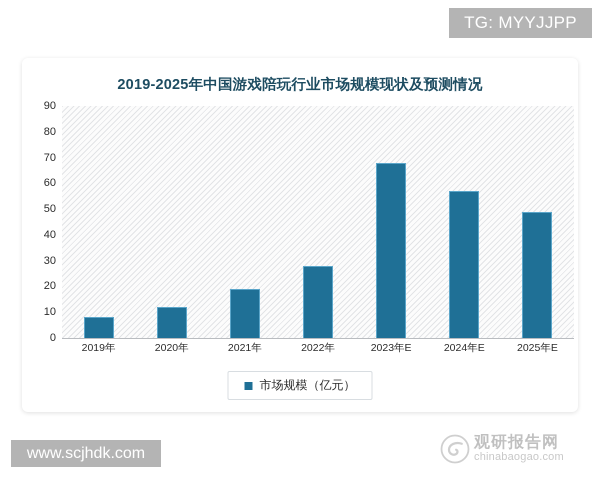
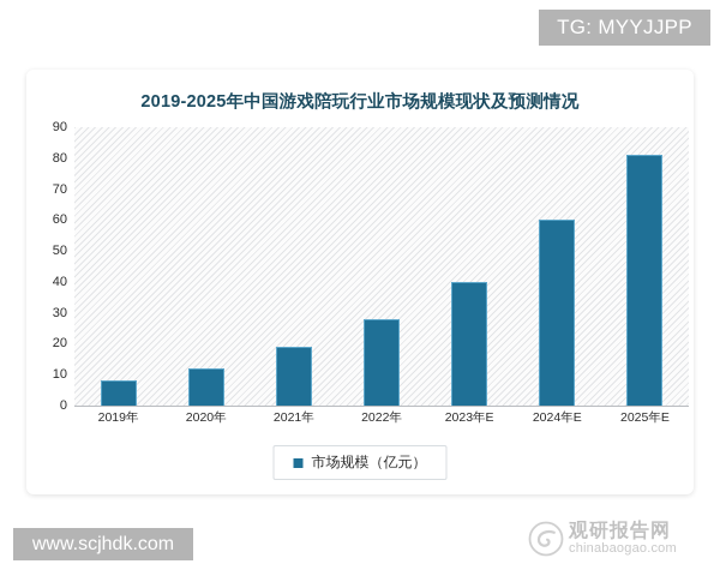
2023年E: 68 -> 40
2024年E: 57 -> 60
2025年E: 49 -> 81
